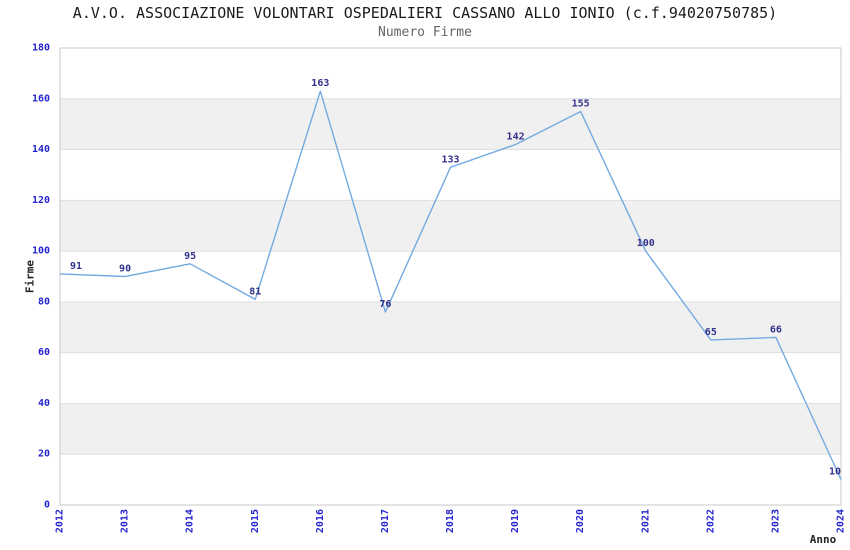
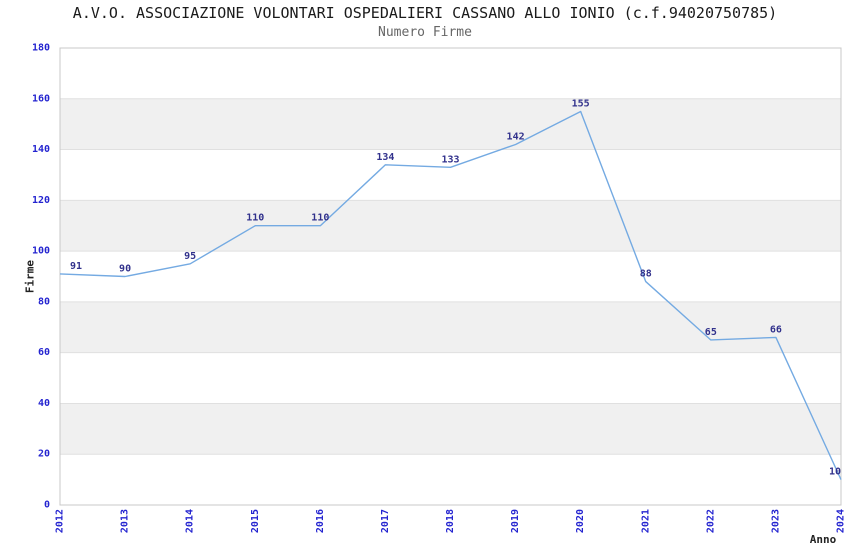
2015: 81 -> 110
2016: 163 -> 110
2017: 76 -> 134
2021: 100 -> 88
